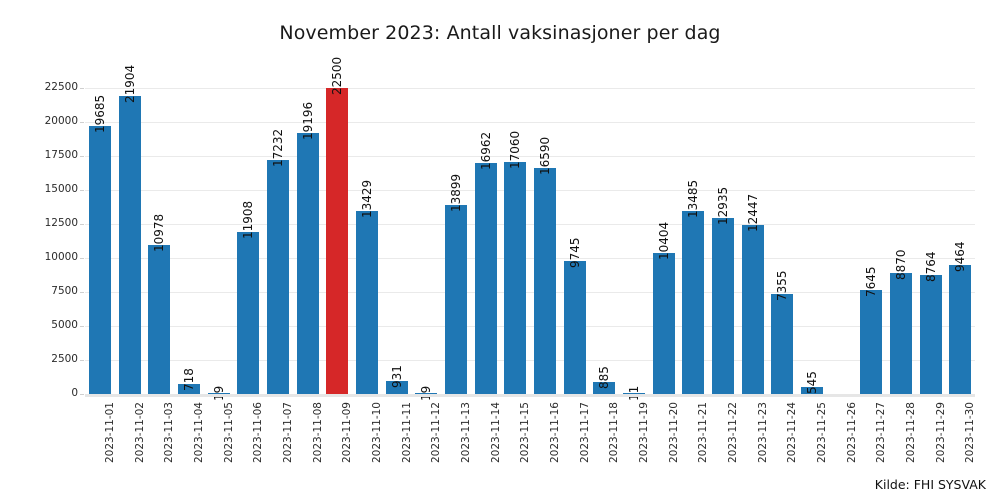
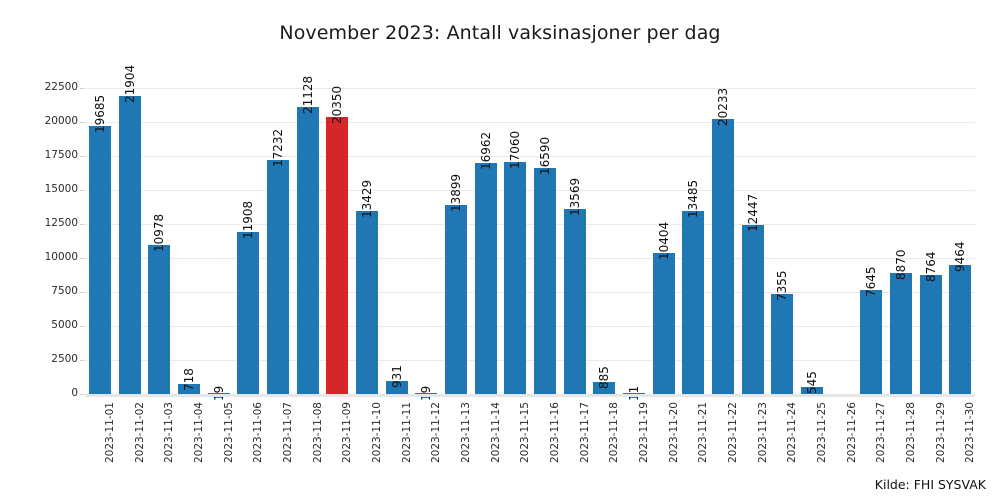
2023-11-08: 19196 -> 21128
2023-11-09: 22500 -> 20350
2023-11-17: 9745 -> 13569
2023-11-22: 12935 -> 20233
